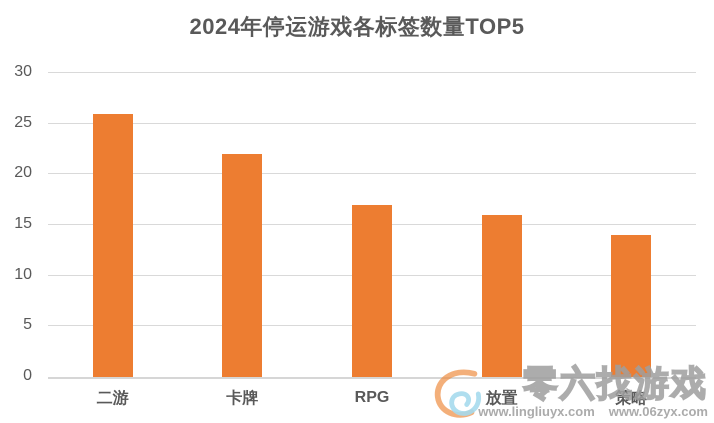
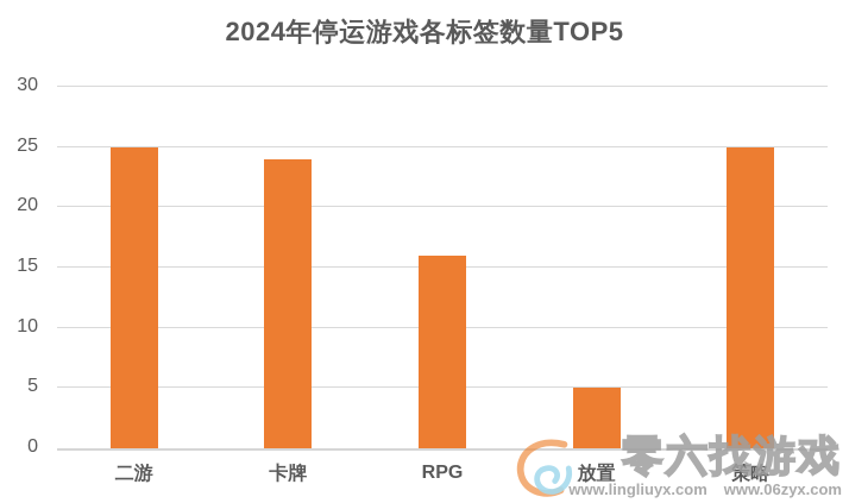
二游: 26 -> 25
卡牌: 22 -> 24
RPG: 17 -> 16
放置: 16 -> 5
策略: 14 -> 25
